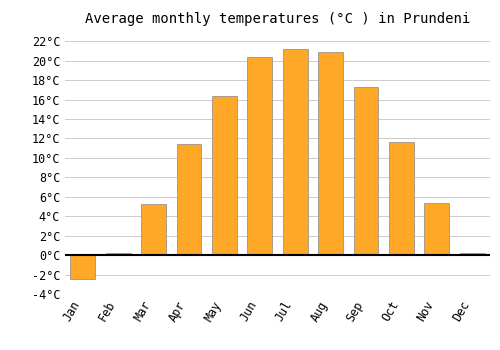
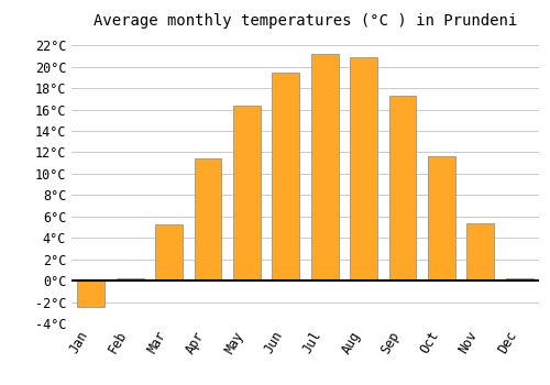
Jun: 20.4°C -> 19.5°C
